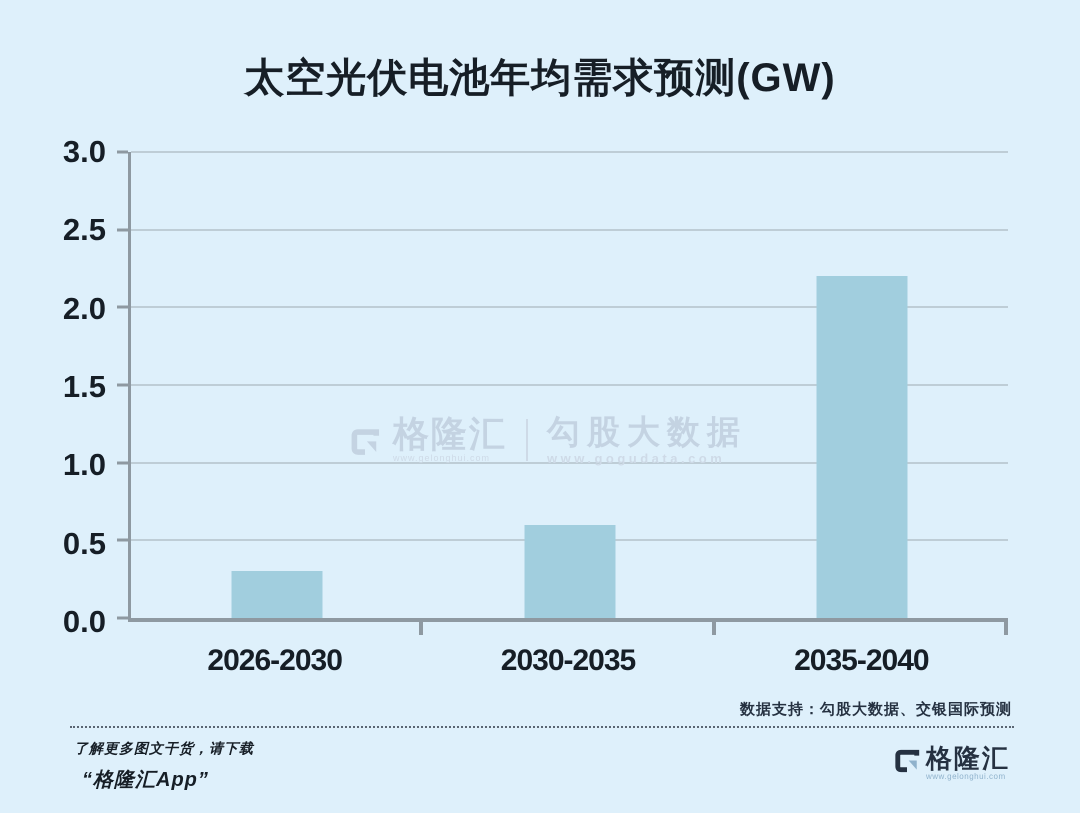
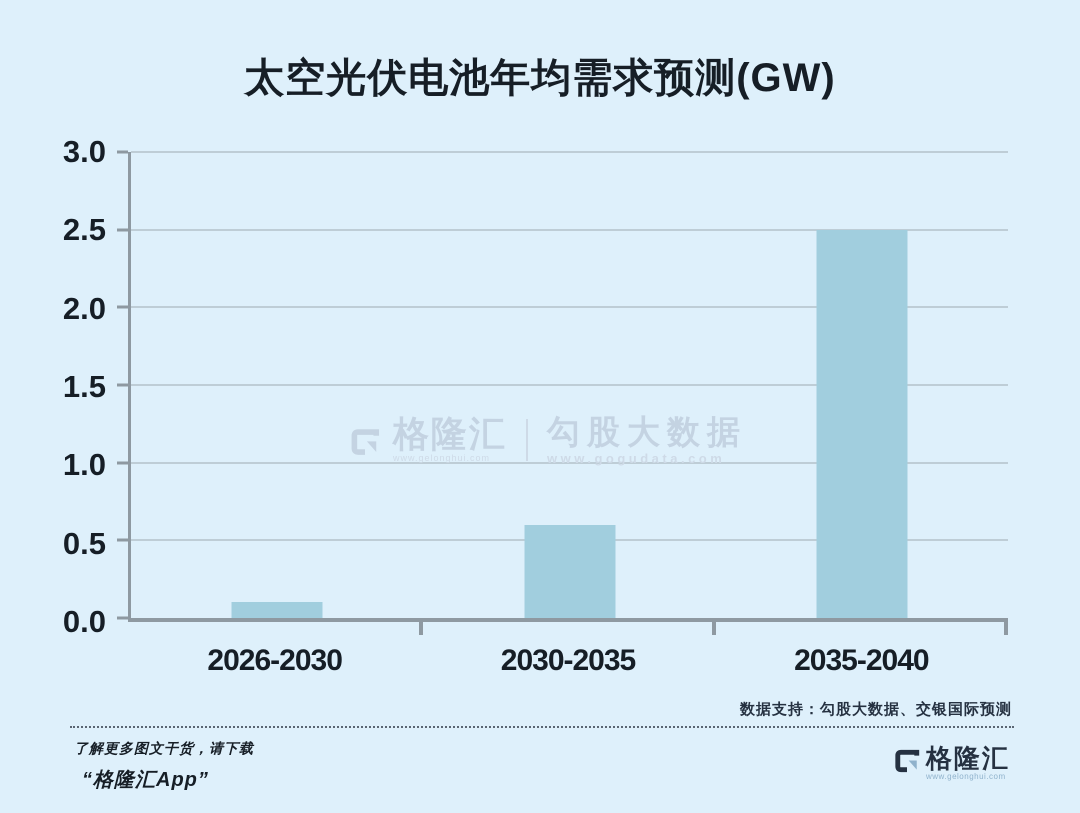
2026-2030: 0.3 -> 0.1
2035-2040: 2.2 -> 2.5
